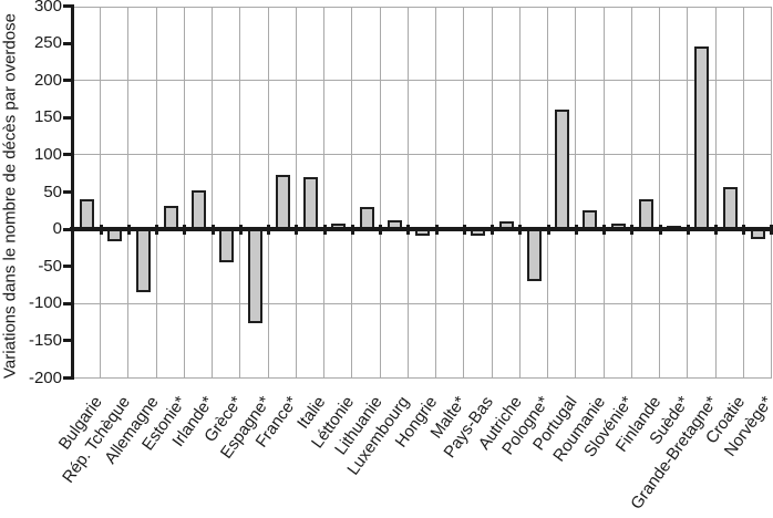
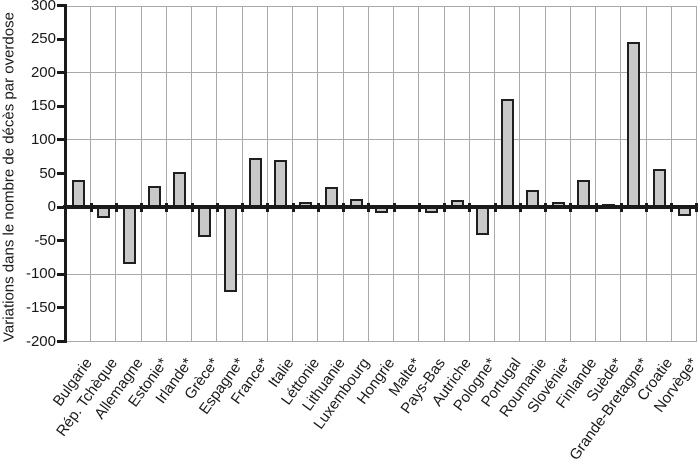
Pologne*: -70 -> -40
